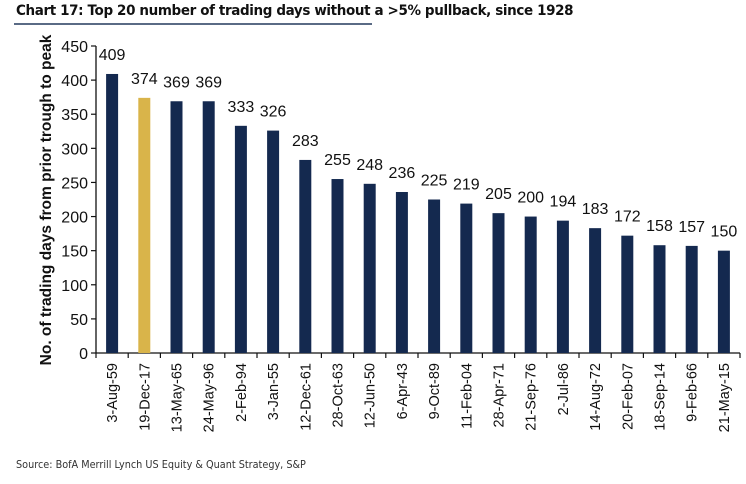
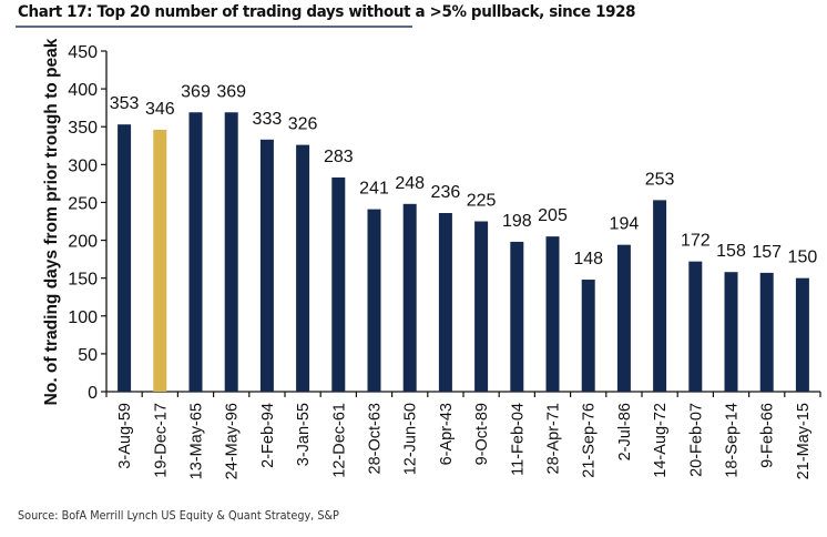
3-Aug-59: 409 -> 353
19-Dec-17: 374 -> 346
28-Oct-63: 255 -> 241
11-Feb-04: 219 -> 198
21-Sep-76: 200 -> 148
14-Aug-72: 183 -> 253
